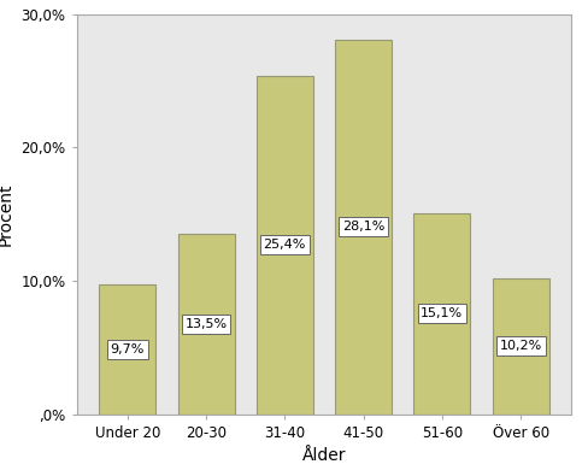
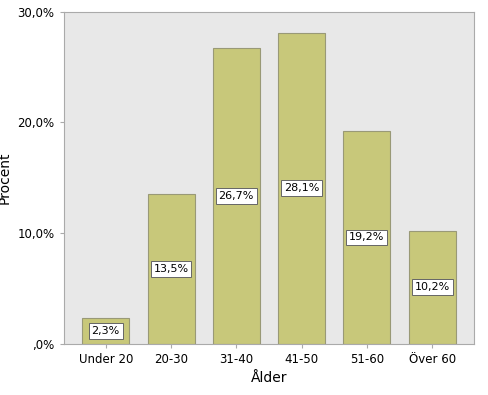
Under 20: 9,7% -> 2,3%
31-40: 25,4% -> 26,7%
51-60: 15,1% -> 19,2%
